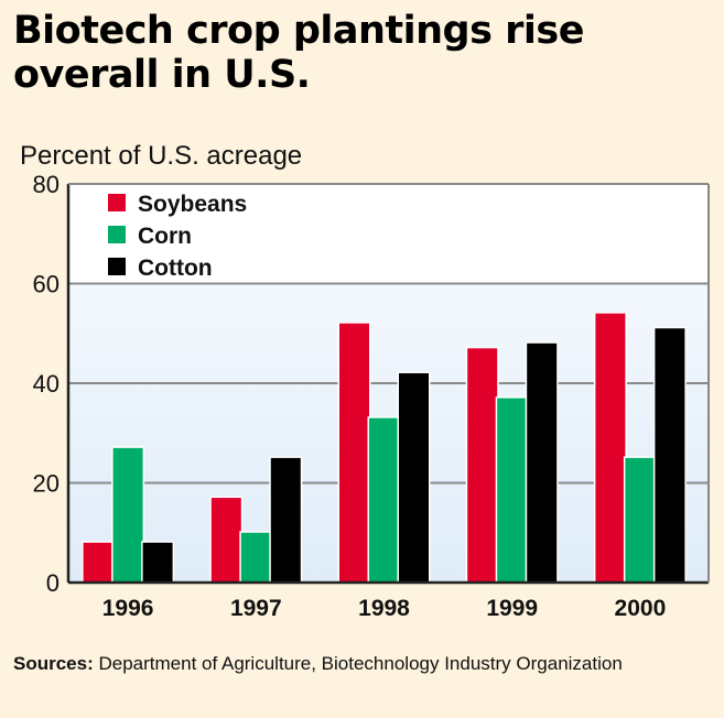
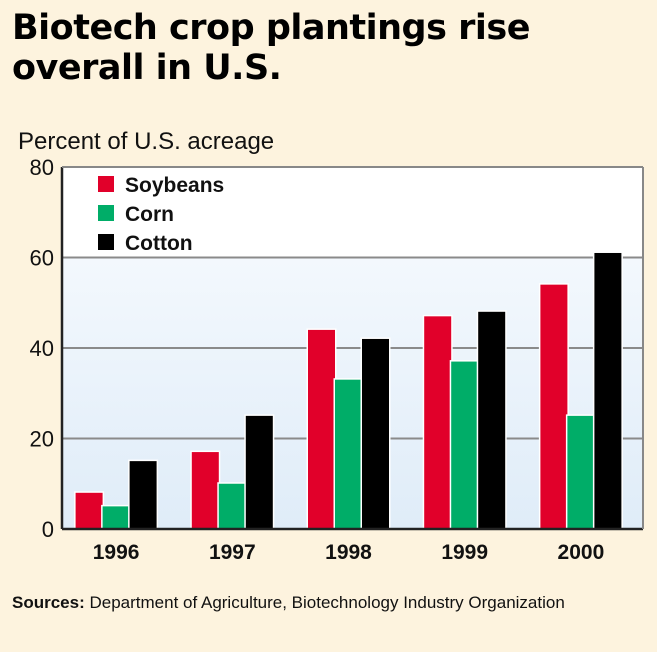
Corn/1996: 27 -> 5
Cotton/1996: 8 -> 15
Soybeans/1998: 52 -> 44
Cotton/2000: 51 -> 61
